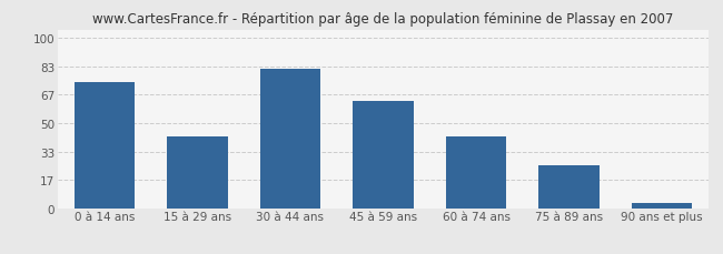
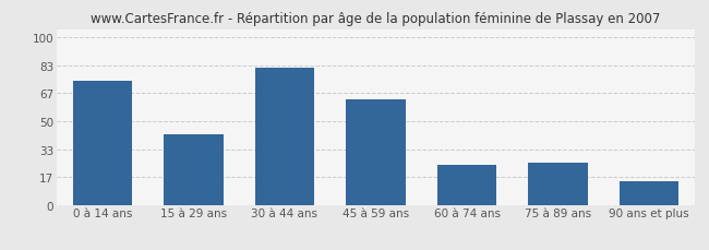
60 à 74 ans: 42 -> 24
90 ans et plus: 3 -> 14
